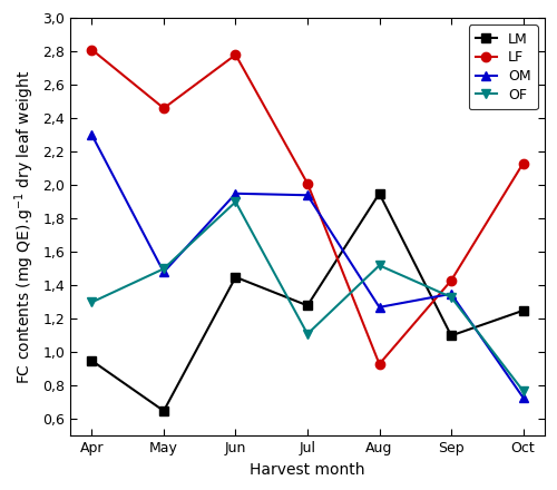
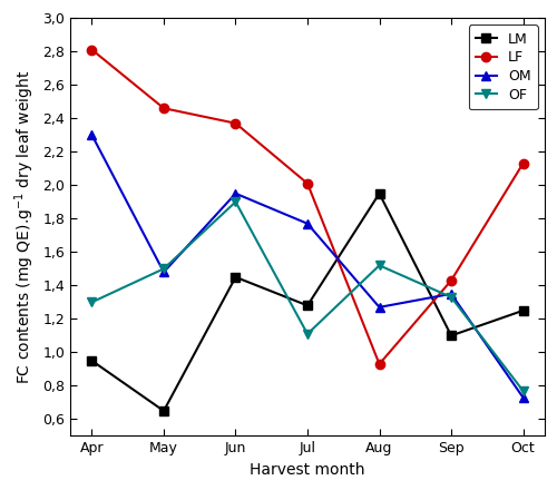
LF/Jun: 2,78 -> 2,37
OM/Jul: 1,94 -> 1,77
